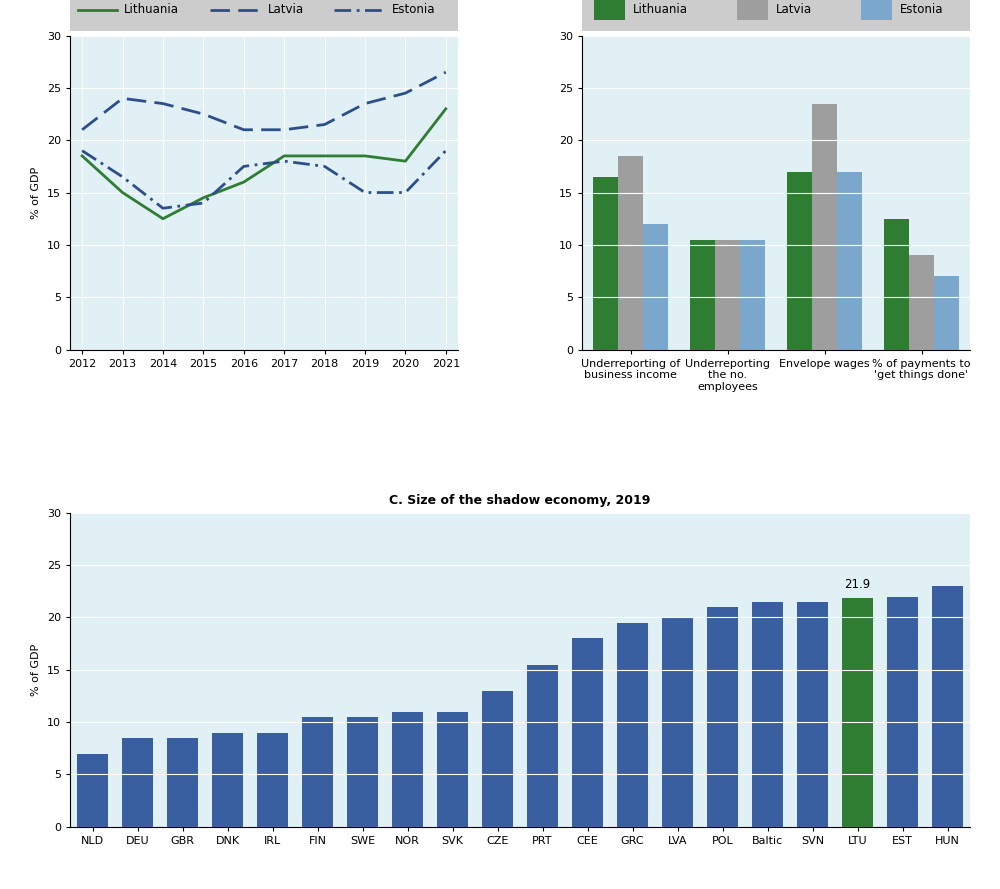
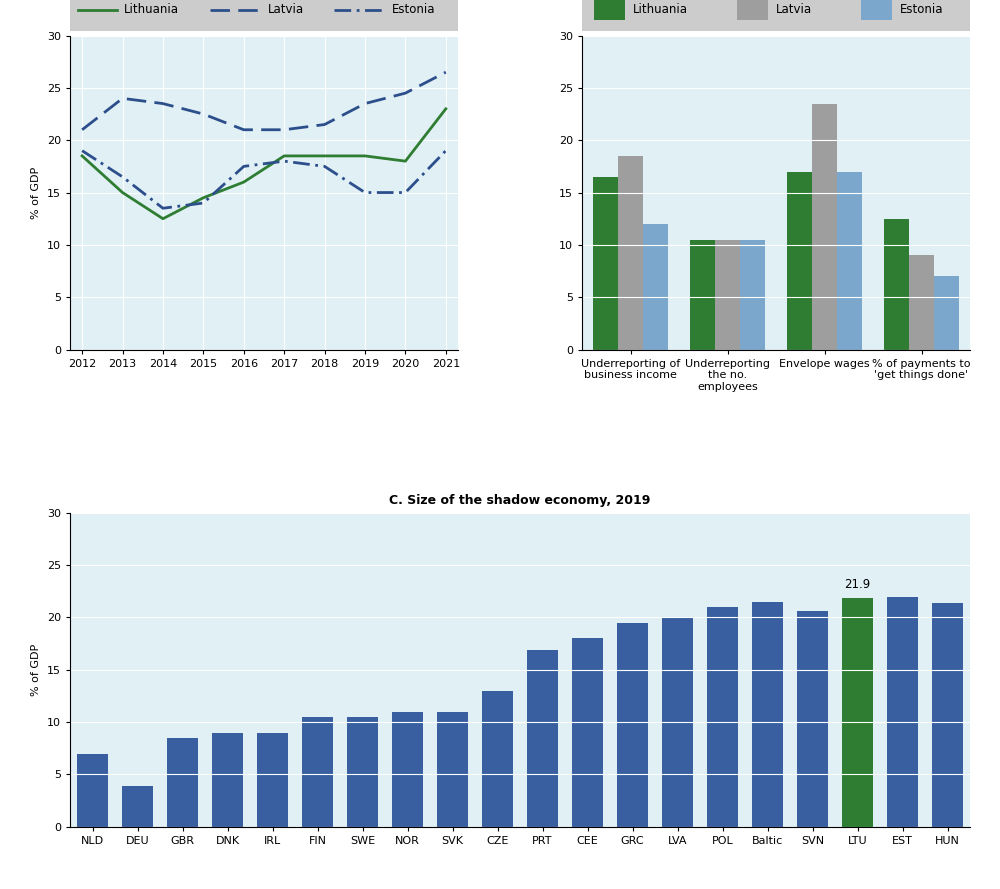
C. Size of the shadow economy, 2019/DEU: 8.5 -> 3.9
C. Size of the shadow economy, 2019/PRT: 15.5 -> 16.9
C. Size of the shadow economy, 2019/SVN: 21.5 -> 20.6
C. Size of the shadow economy, 2019/HUN: 23.0 -> 21.4
